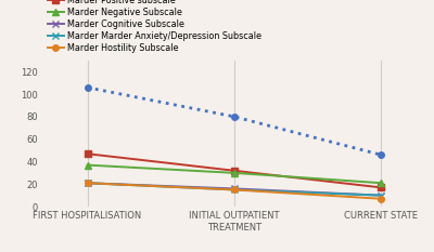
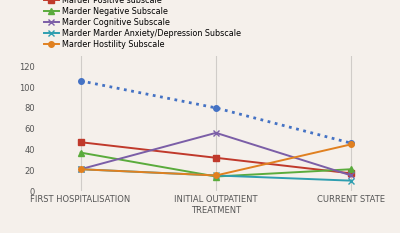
Marder Negative Subscale/INITIAL OUTPATIENT TREATMENT: 30 -> 14
Marder Cognitive Subscale/INITIAL OUTPATIENT TREATMENT: 16 -> 56
Marder Cognitive Subscale/CURRENT STATE: 10 -> 15
Marder Hostility Subscale/CURRENT STATE: 7 -> 45
